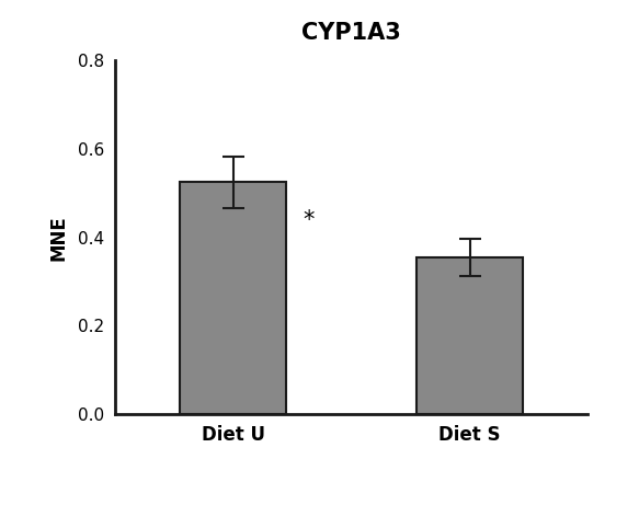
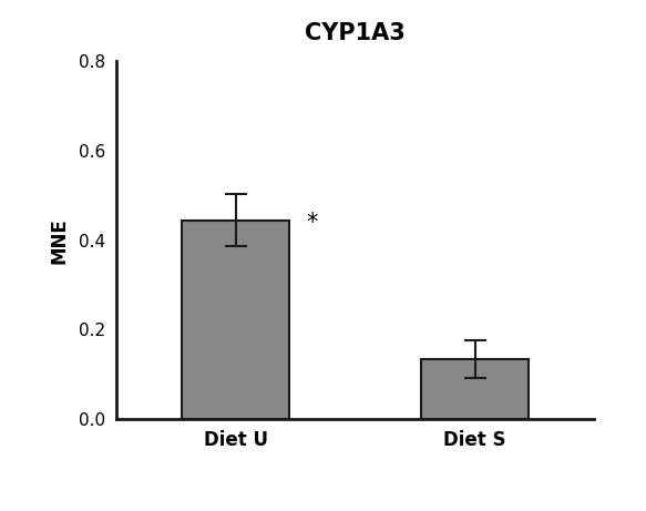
Diet U: 0.525 -> 0.445
Diet S: 0.355 -> 0.135
